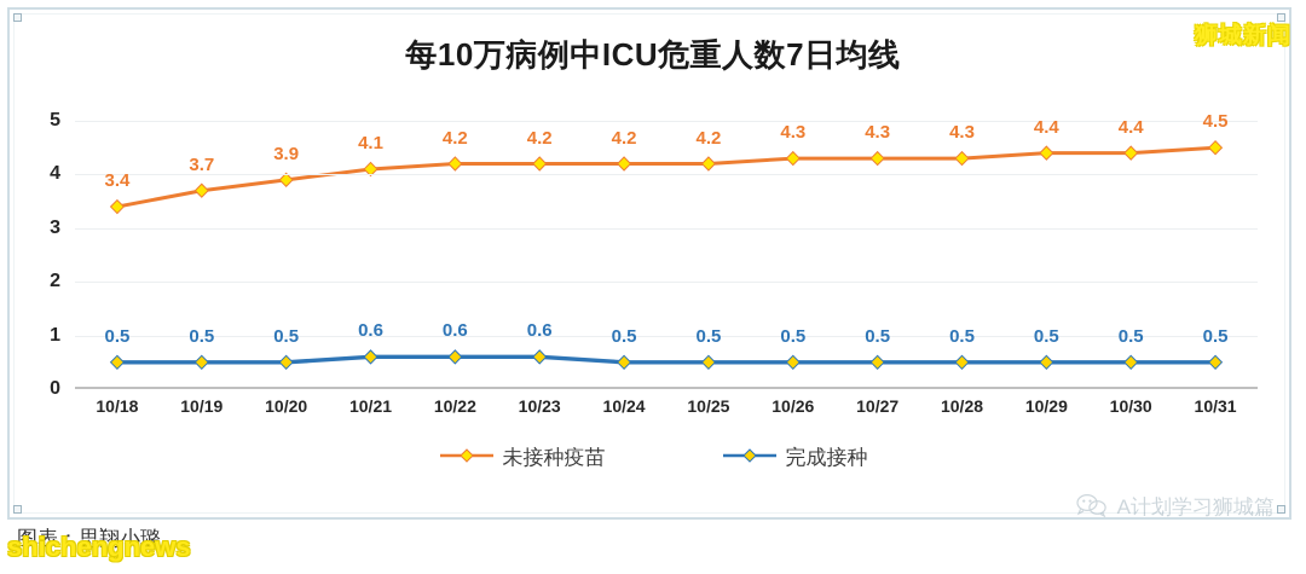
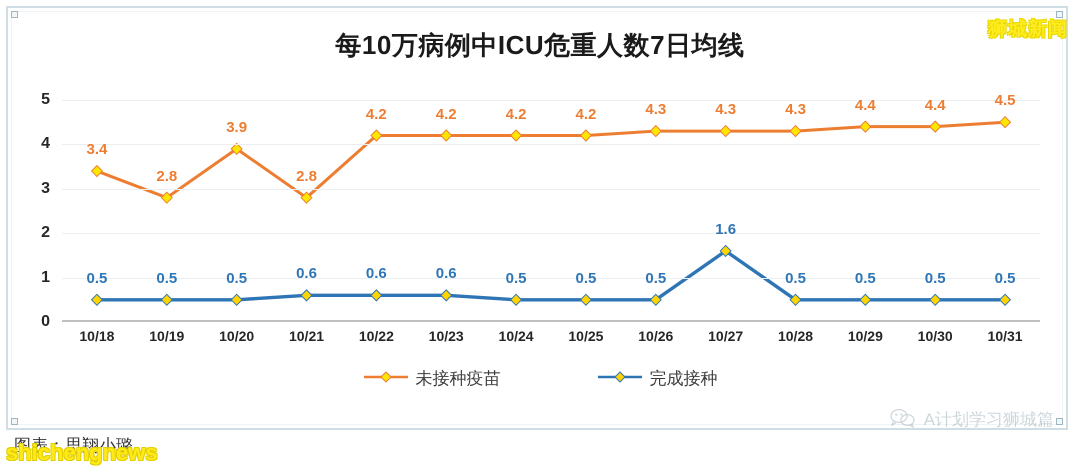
未接种疫苗/10/19: 3.7 -> 2.8
未接种疫苗/10/21: 4.1 -> 2.8
完成接种/10/27: 0.5 -> 1.6
